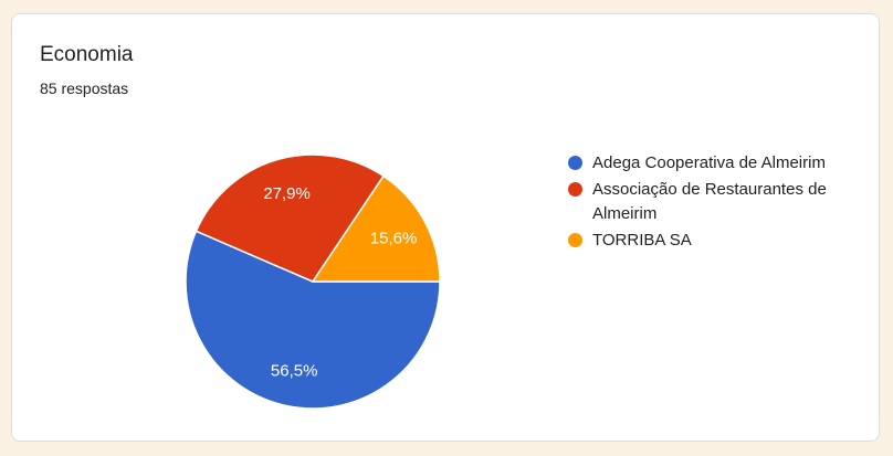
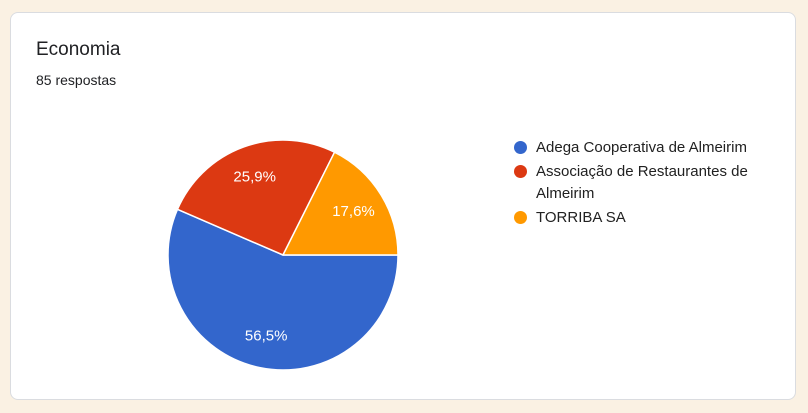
Associação de Restaurantes de Almeirim: 27,9% -> 25,9%
TORRIBA SA: 15,6% -> 17,6%
